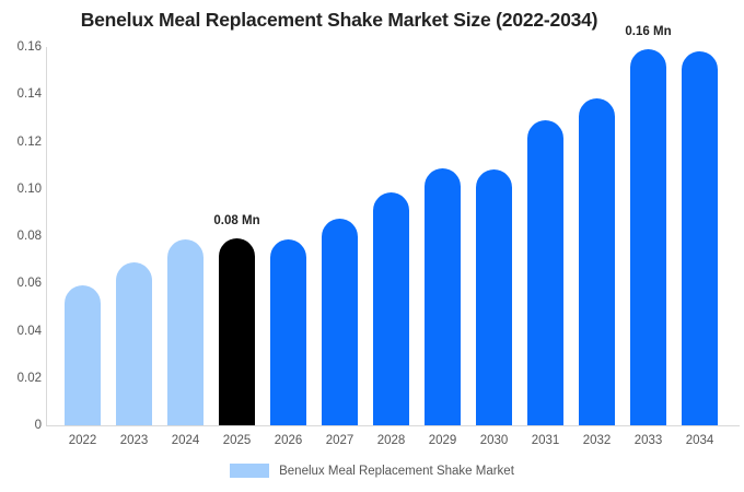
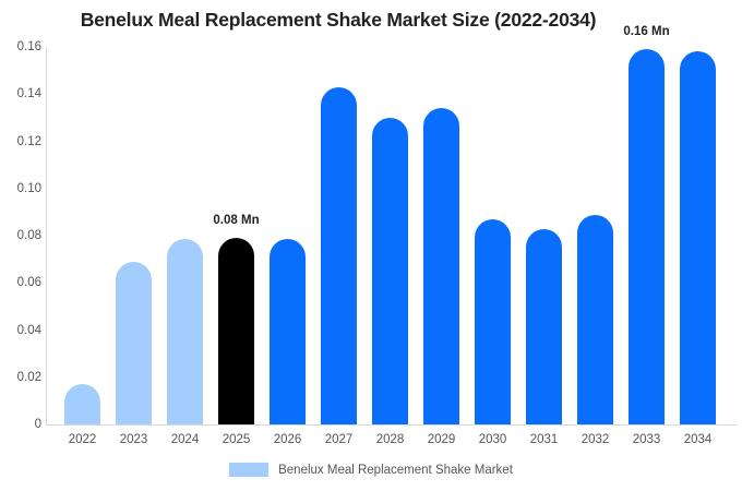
2022: 0.059 -> 0.017
2027: 0.087 -> 0.143
2028: 0.099 -> 0.130
2029: 0.108 -> 0.134
2030: 0.108 -> 0.087
2031: 0.129 -> 0.083
2032: 0.139 -> 0.089
